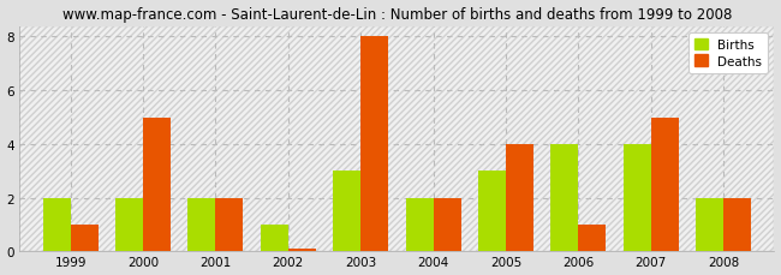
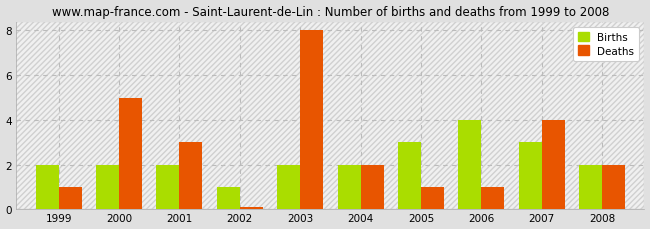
Deaths/2001: 2.00 -> 3.00
Births/2003: 3 -> 2
Deaths/2005: 4.00 -> 1.00
Births/2007: 4 -> 3
Deaths/2007: 5.00 -> 4.00
